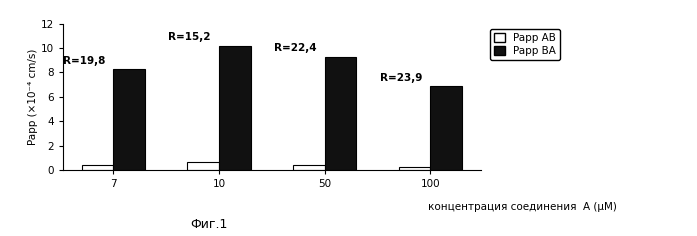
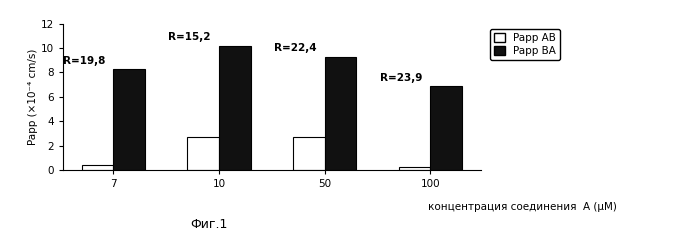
Papp AB/10: 0.7 -> 2.7
Papp AB/50: 0.4 -> 2.7
